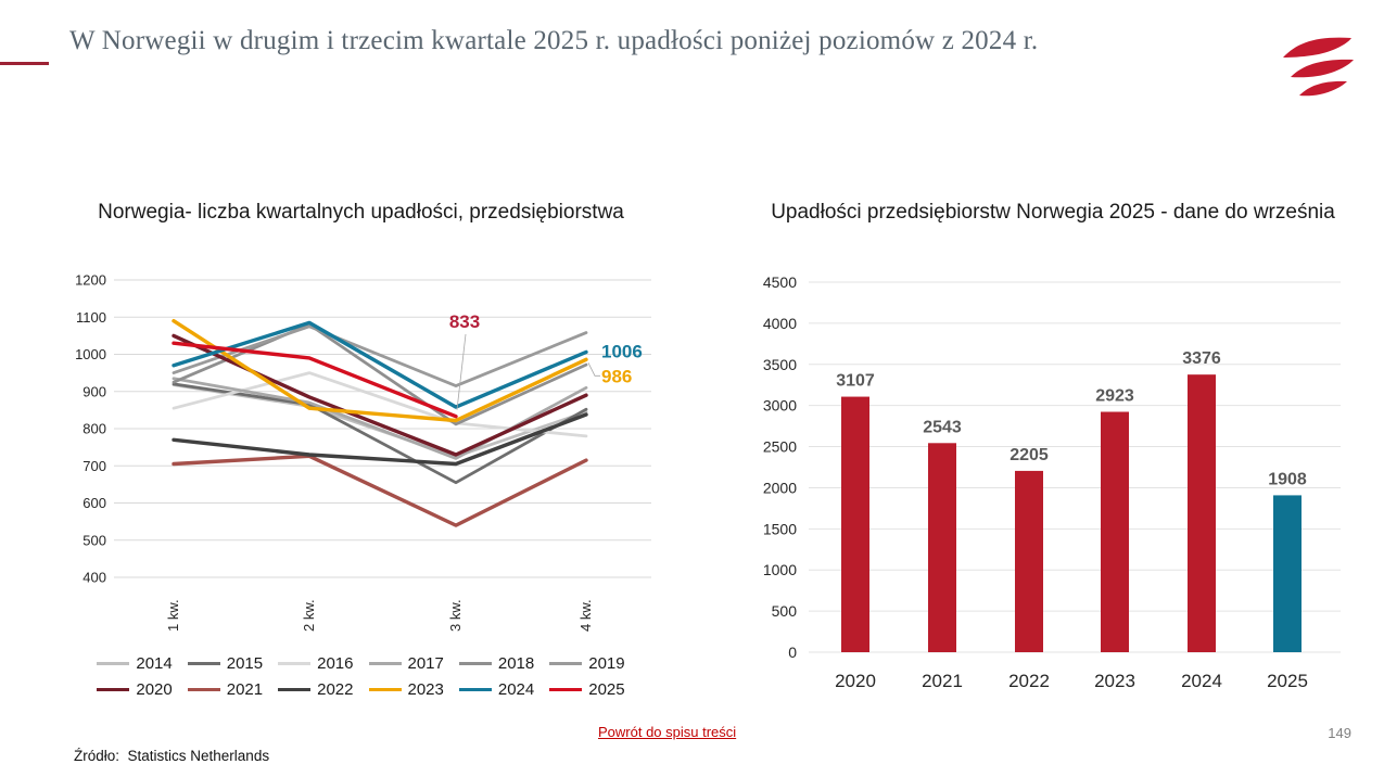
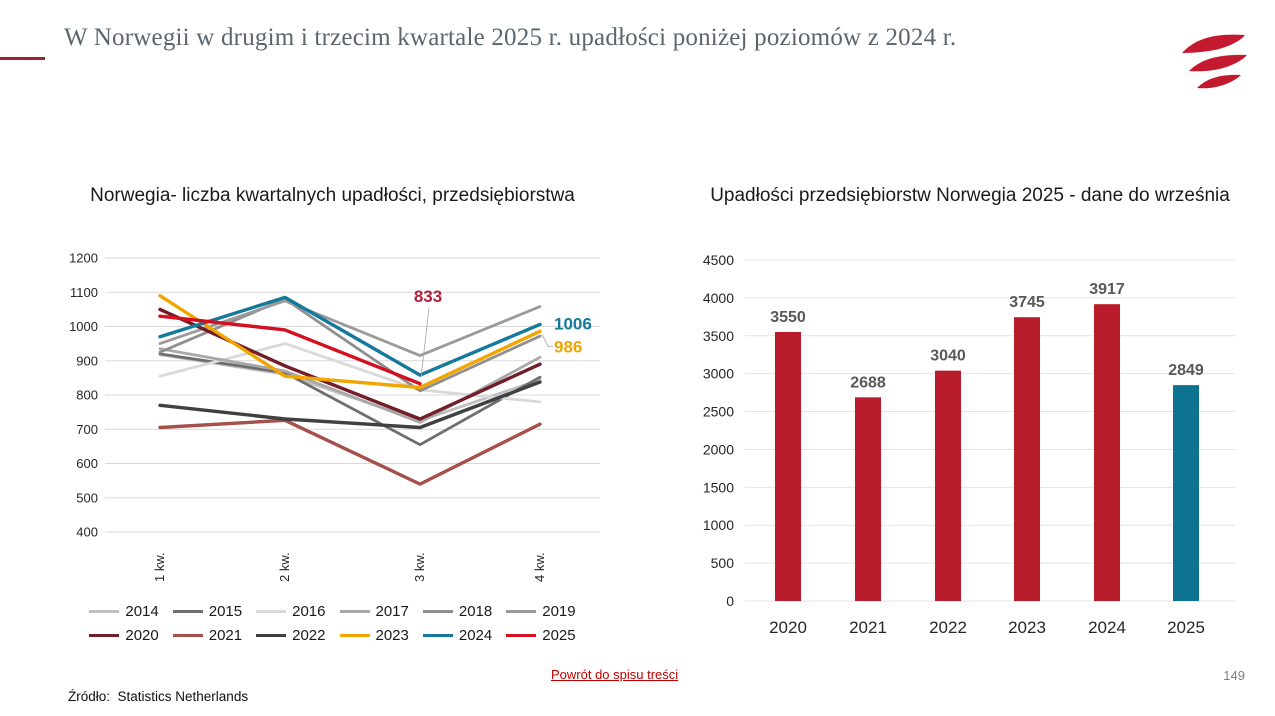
Upadłości przedsiębiorstw Norwegia 2025 - dane do września/2020: 3107 -> 3550
Upadłości przedsiębiorstw Norwegia 2025 - dane do września/2021: 2543 -> 2688
Upadłości przedsiębiorstw Norwegia 2025 - dane do września/2022: 2205 -> 3040
Upadłości przedsiębiorstw Norwegia 2025 - dane do września/2023: 2923 -> 3745
Upadłości przedsiębiorstw Norwegia 2025 - dane do września/2024: 3376 -> 3917
Upadłości przedsiębiorstw Norwegia 2025 - dane do września/2025: 1908 -> 2849
